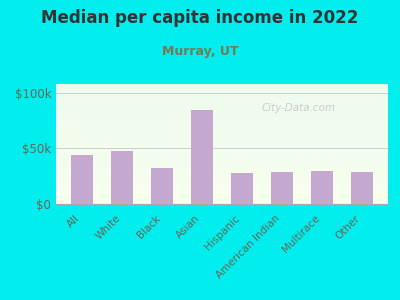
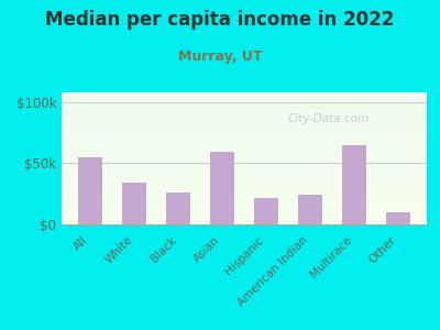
All: $44k -> $55k
White: $48k -> $34k
Black: $32k -> $26k
Asian: $85k -> $59k
Hispanic: $28k -> $22k
American Indian: $28k -> $24k
Multirace: $30k -> $65k
Other: $28k -> $10k
